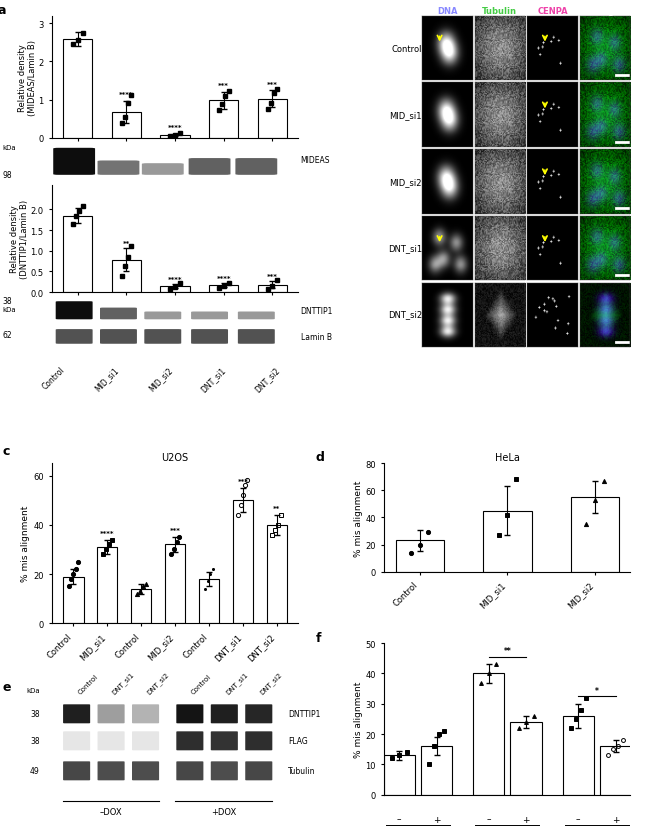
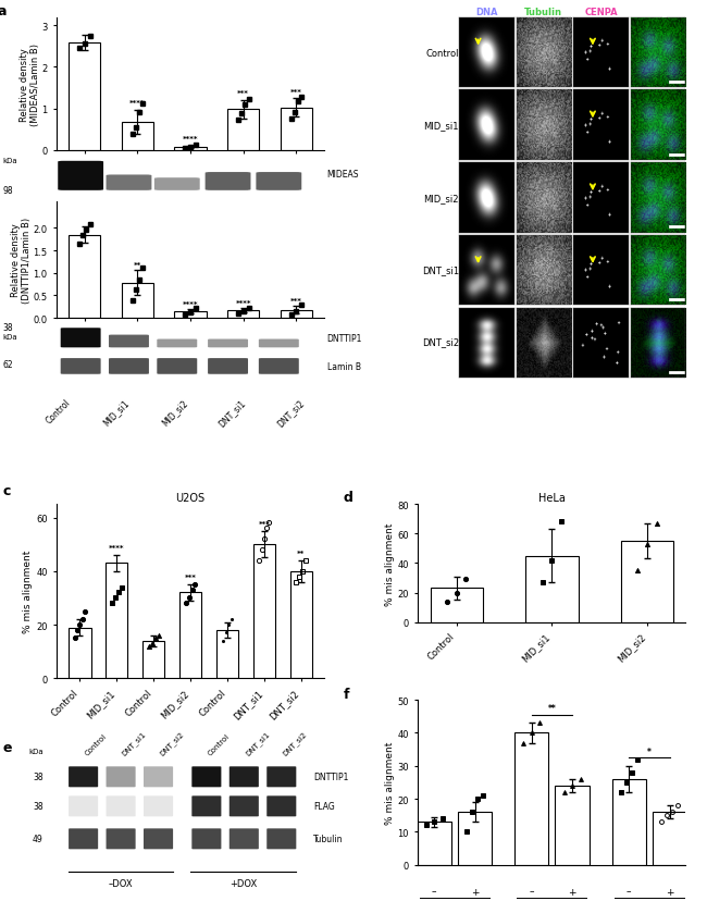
U2OS/MID_si1: 31 -> 43
